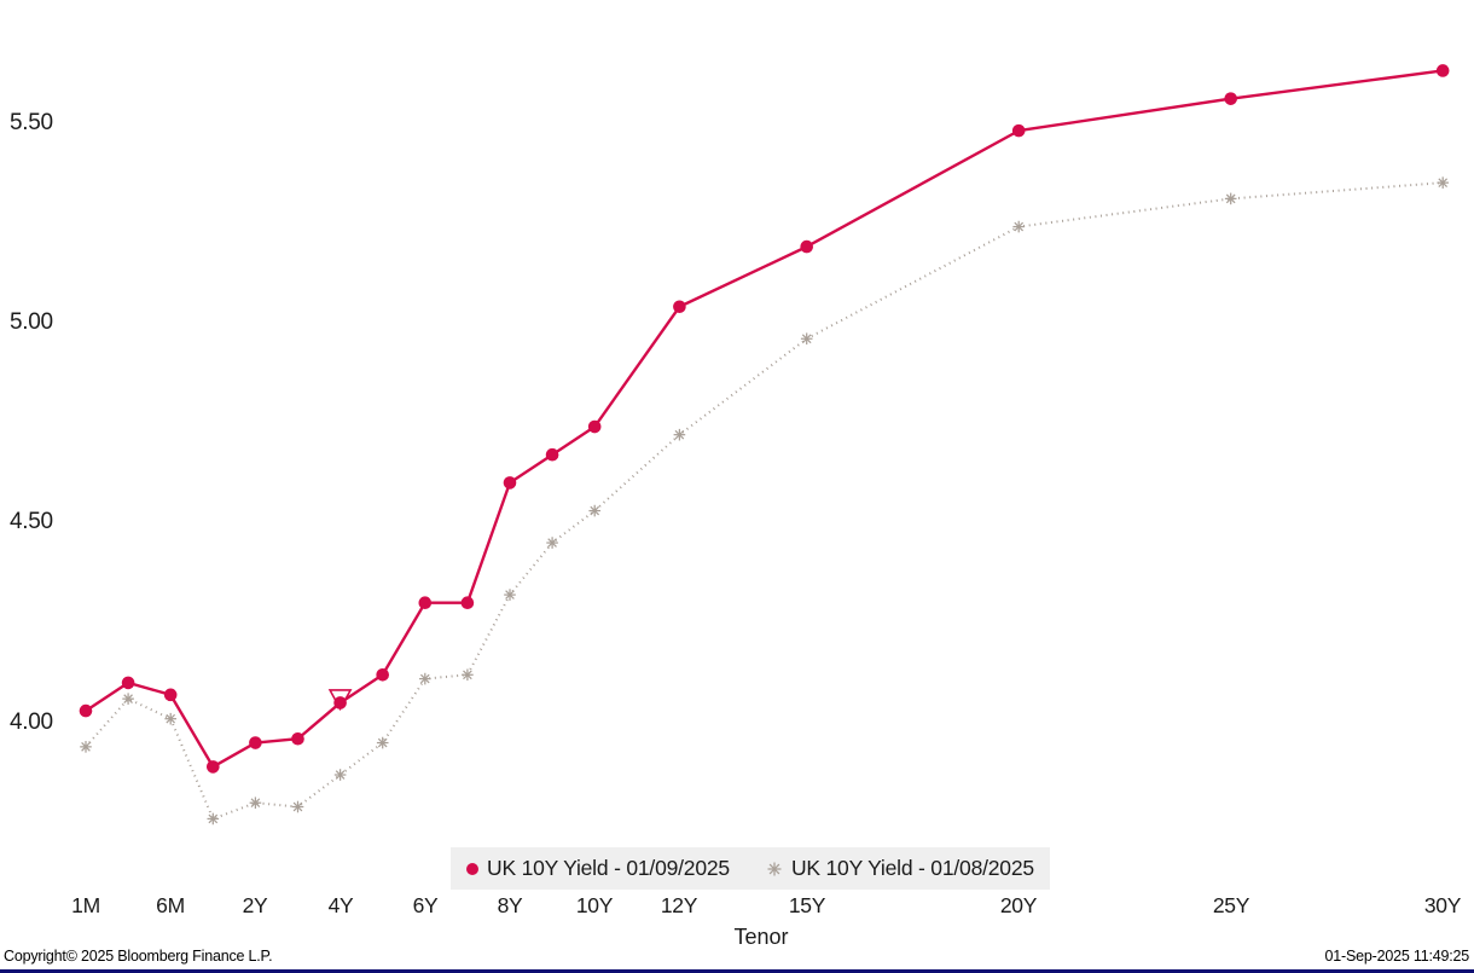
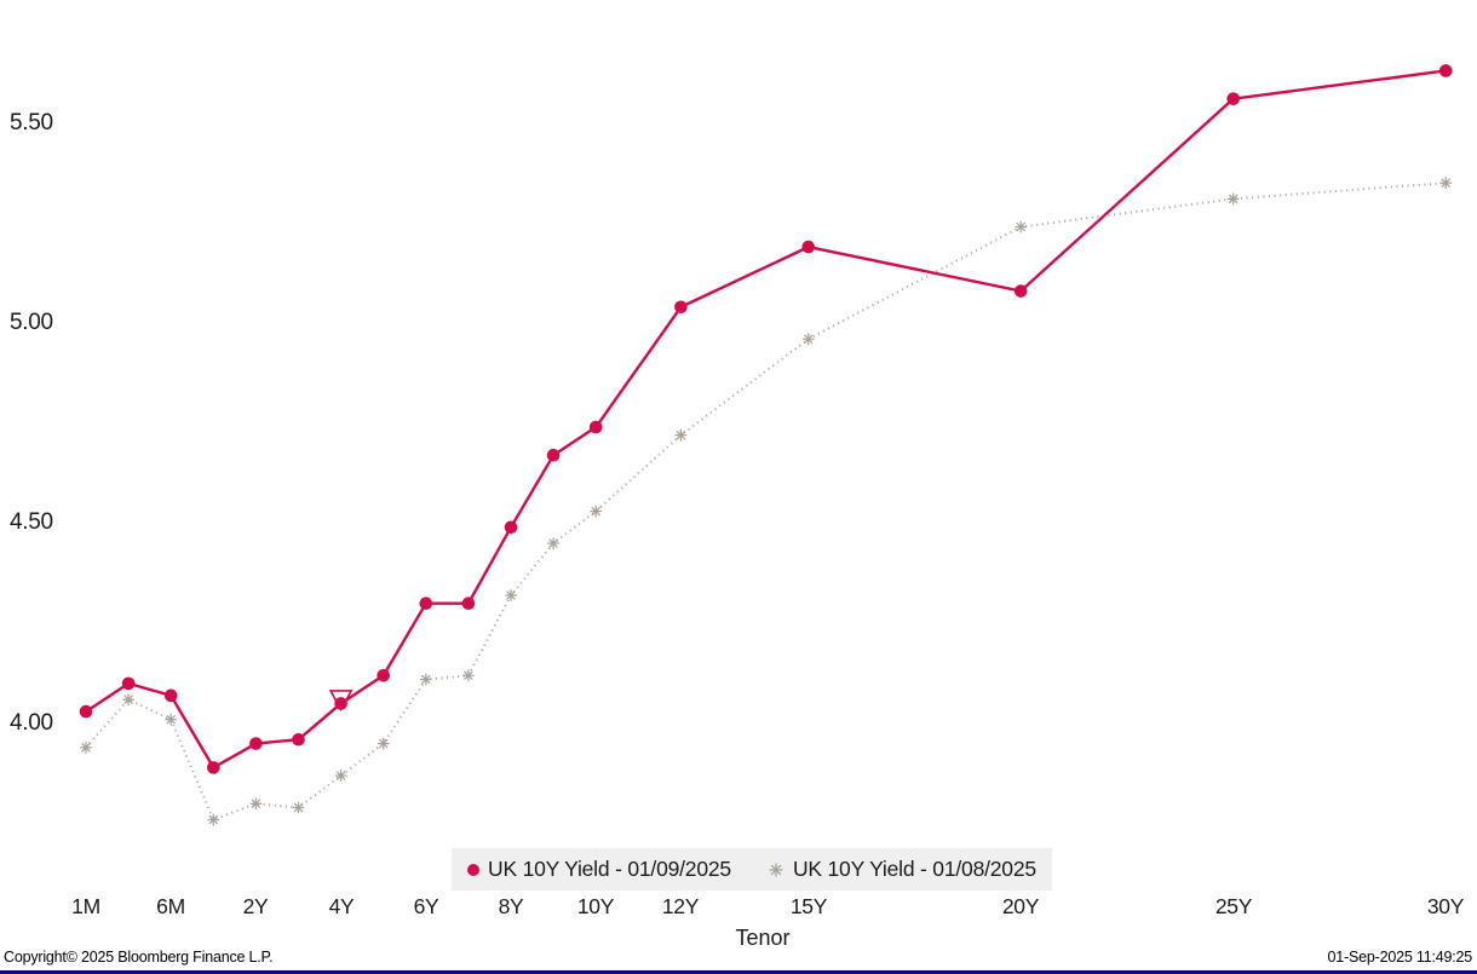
UK 10Y Yield - 01/09/2025/8Y: 4.60 -> 4.49
UK 10Y Yield - 01/09/2025/20Y: 5.48 -> 5.08
